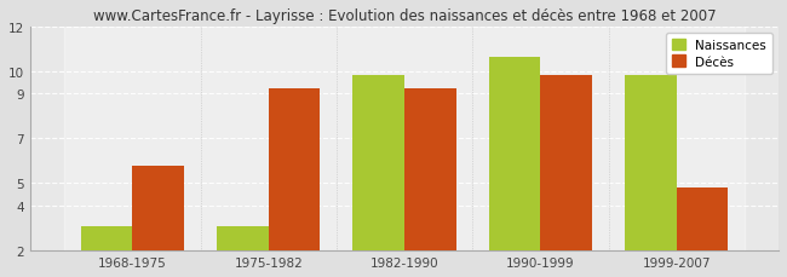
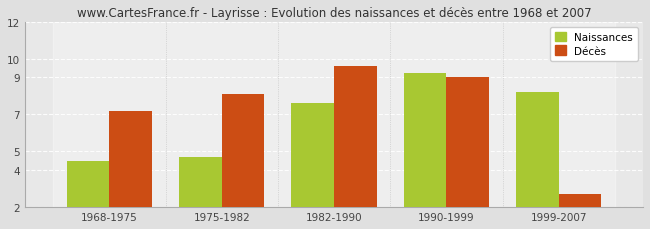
Naissances/1968-1975: 3.1 -> 4.5
Décès/1968-1975: 5.8 -> 7.2
Naissances/1975-1982: 3.1 -> 4.7
Décès/1975-1982: 9.2 -> 8.1
Naissances/1982-1990: 9.8 -> 7.6
Décès/1982-1990: 9.2 -> 9.6
Naissances/1990-1999: 10.6 -> 9.2
Décès/1990-1999: 9.8 -> 9.0
Naissances/1999-2007: 9.8 -> 8.2
Décès/1999-2007: 4.8 -> 2.7
